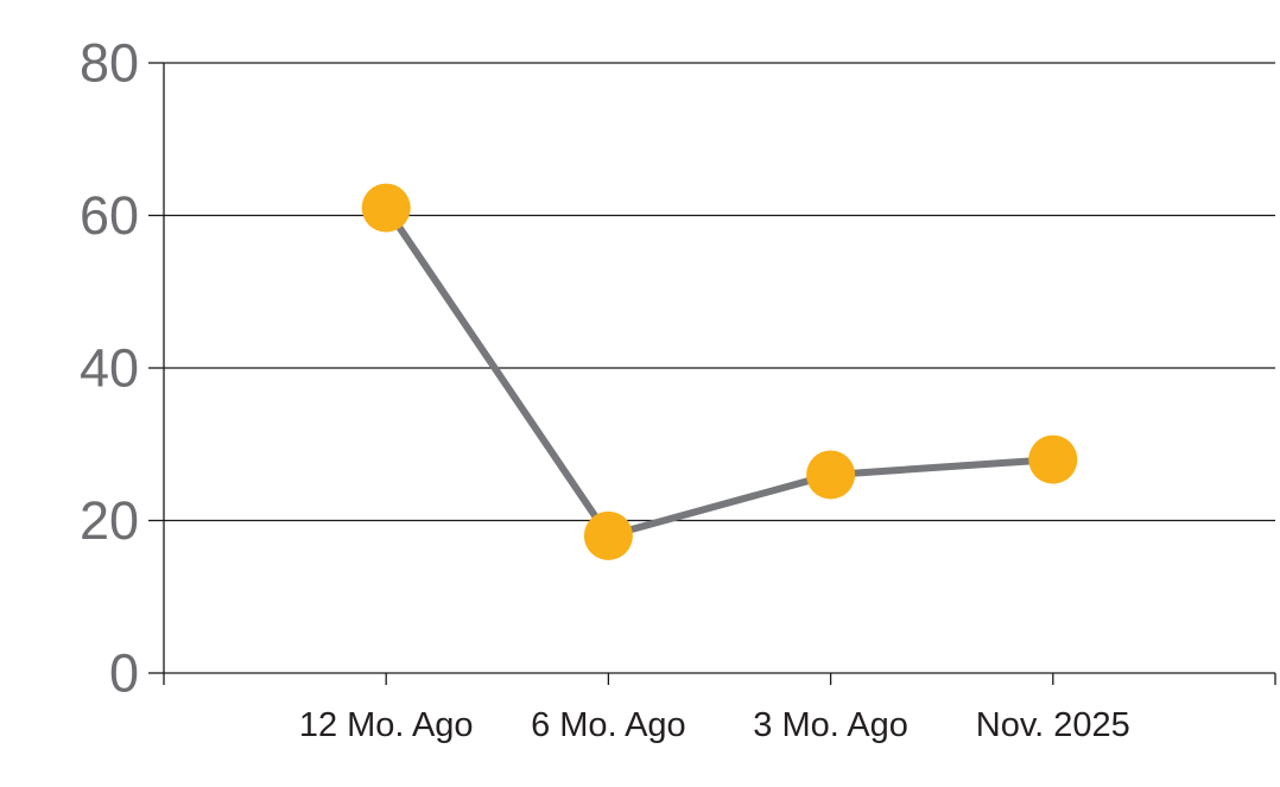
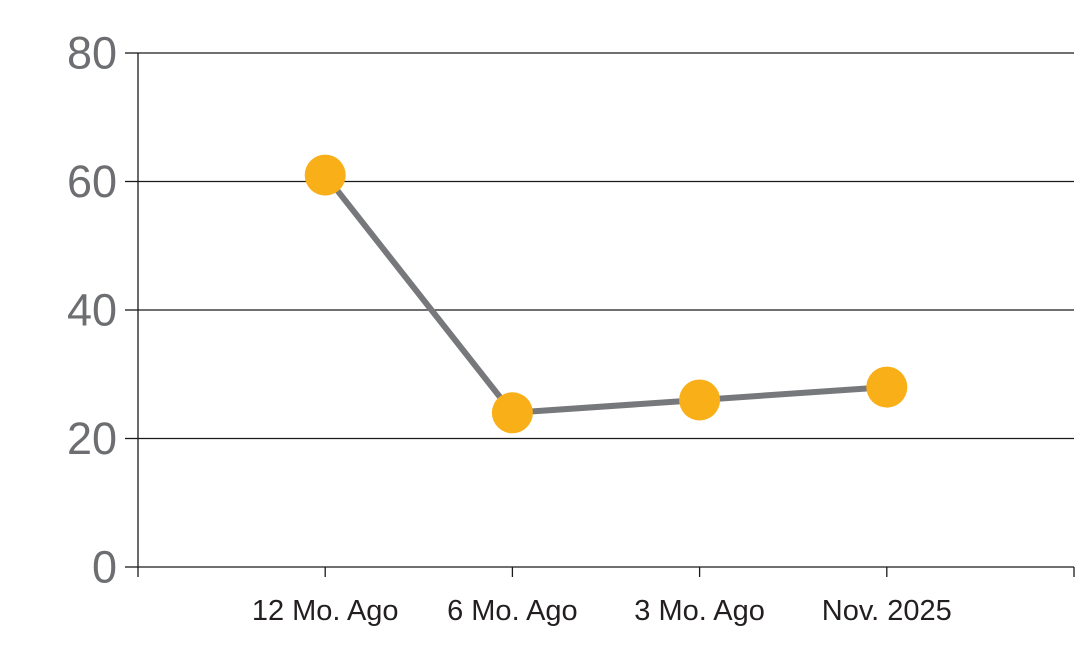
6 Mo. Ago: 18 -> 24
